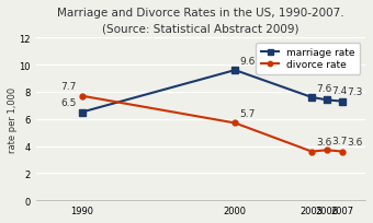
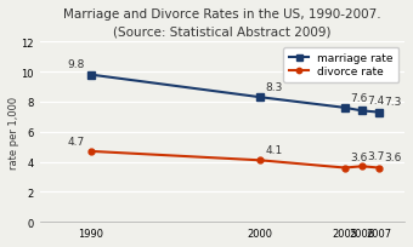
marriage rate/1990: 6.5 -> 9.8
divorce rate/1990: 7.7 -> 4.7
marriage rate/2000: 9.6 -> 8.3
divorce rate/2000: 5.7 -> 4.1
